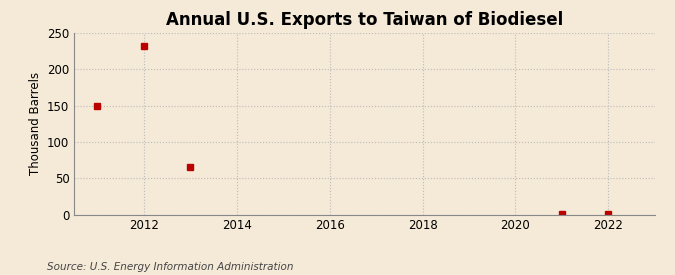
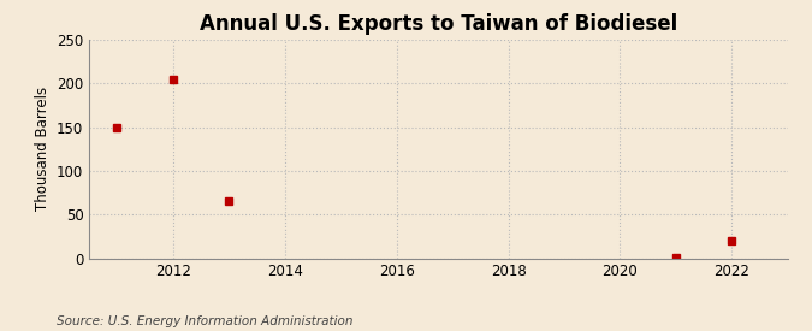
2012: 232 -> 204
2022: 1 -> 20
